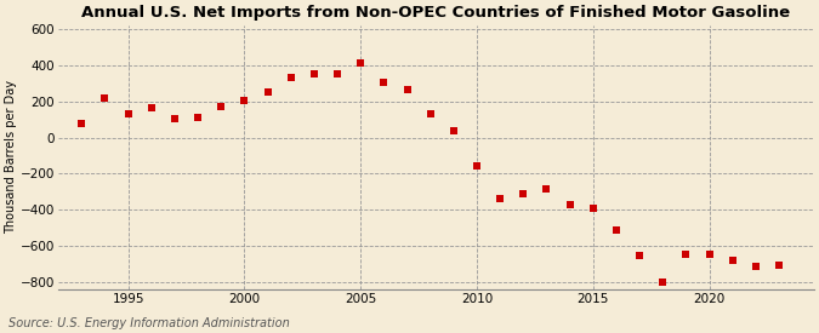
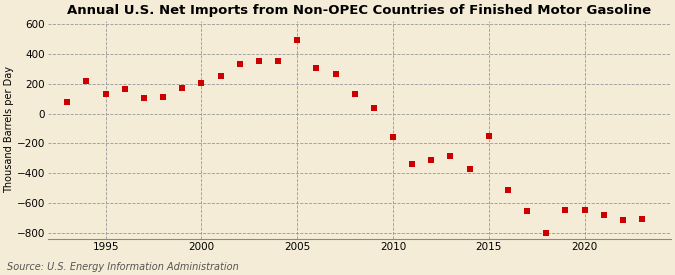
2005: 420 -> 490
2015: -390 -> -150
